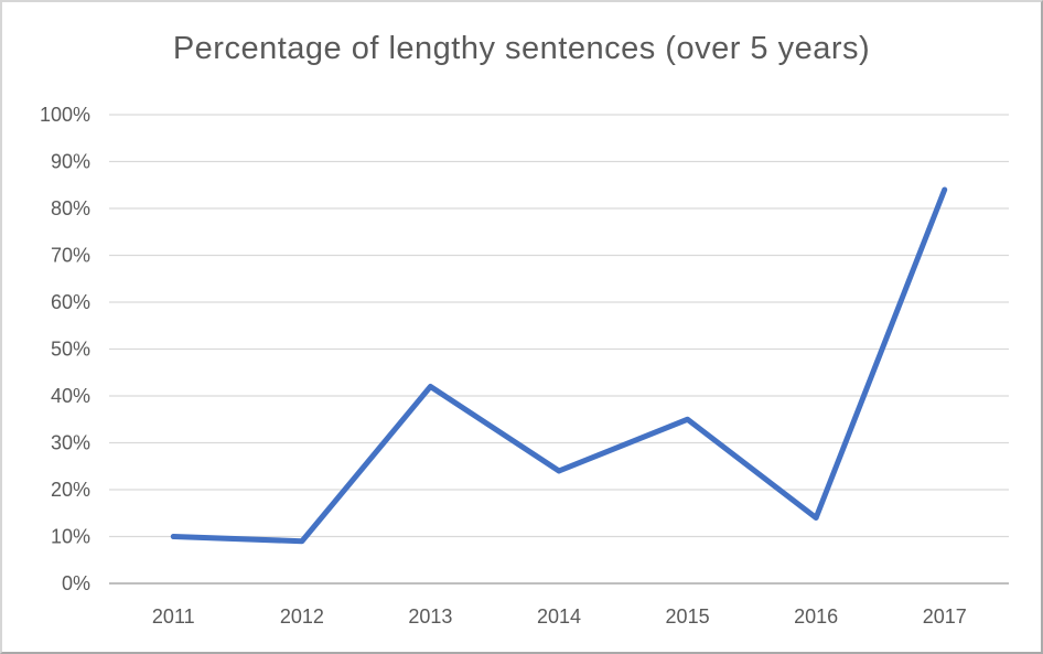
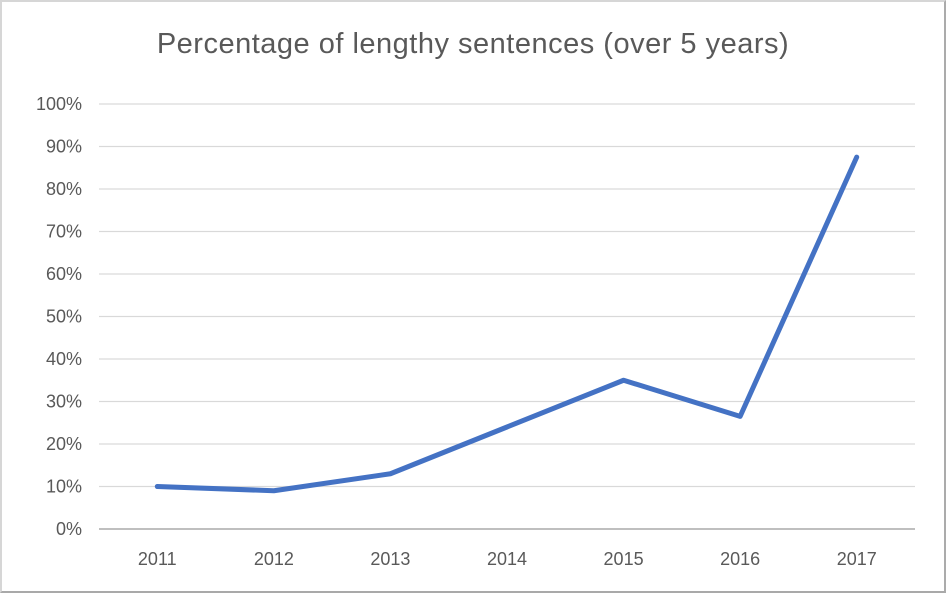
2013: 42% -> 13%
2016: 14% -> 26%
2017: 84% -> 88%
